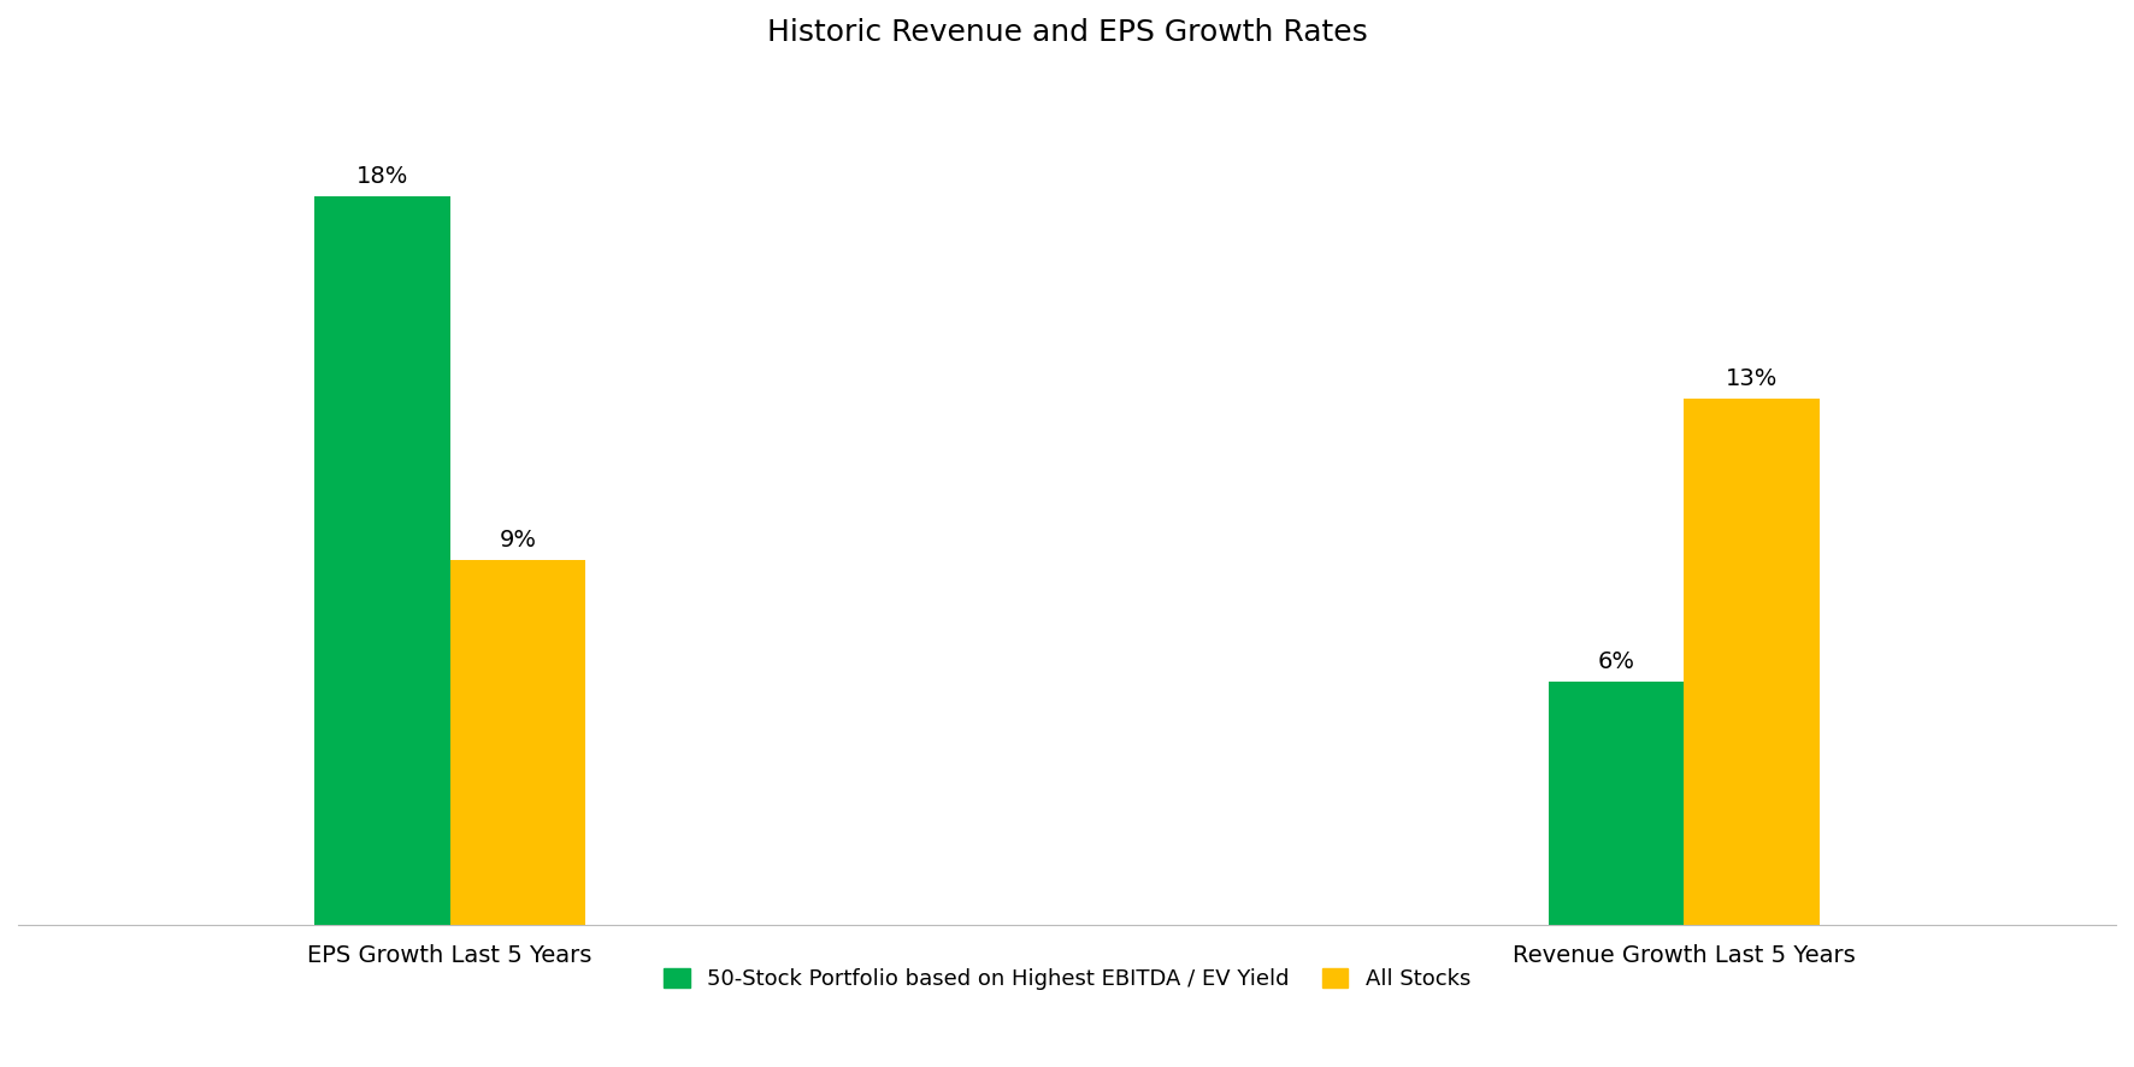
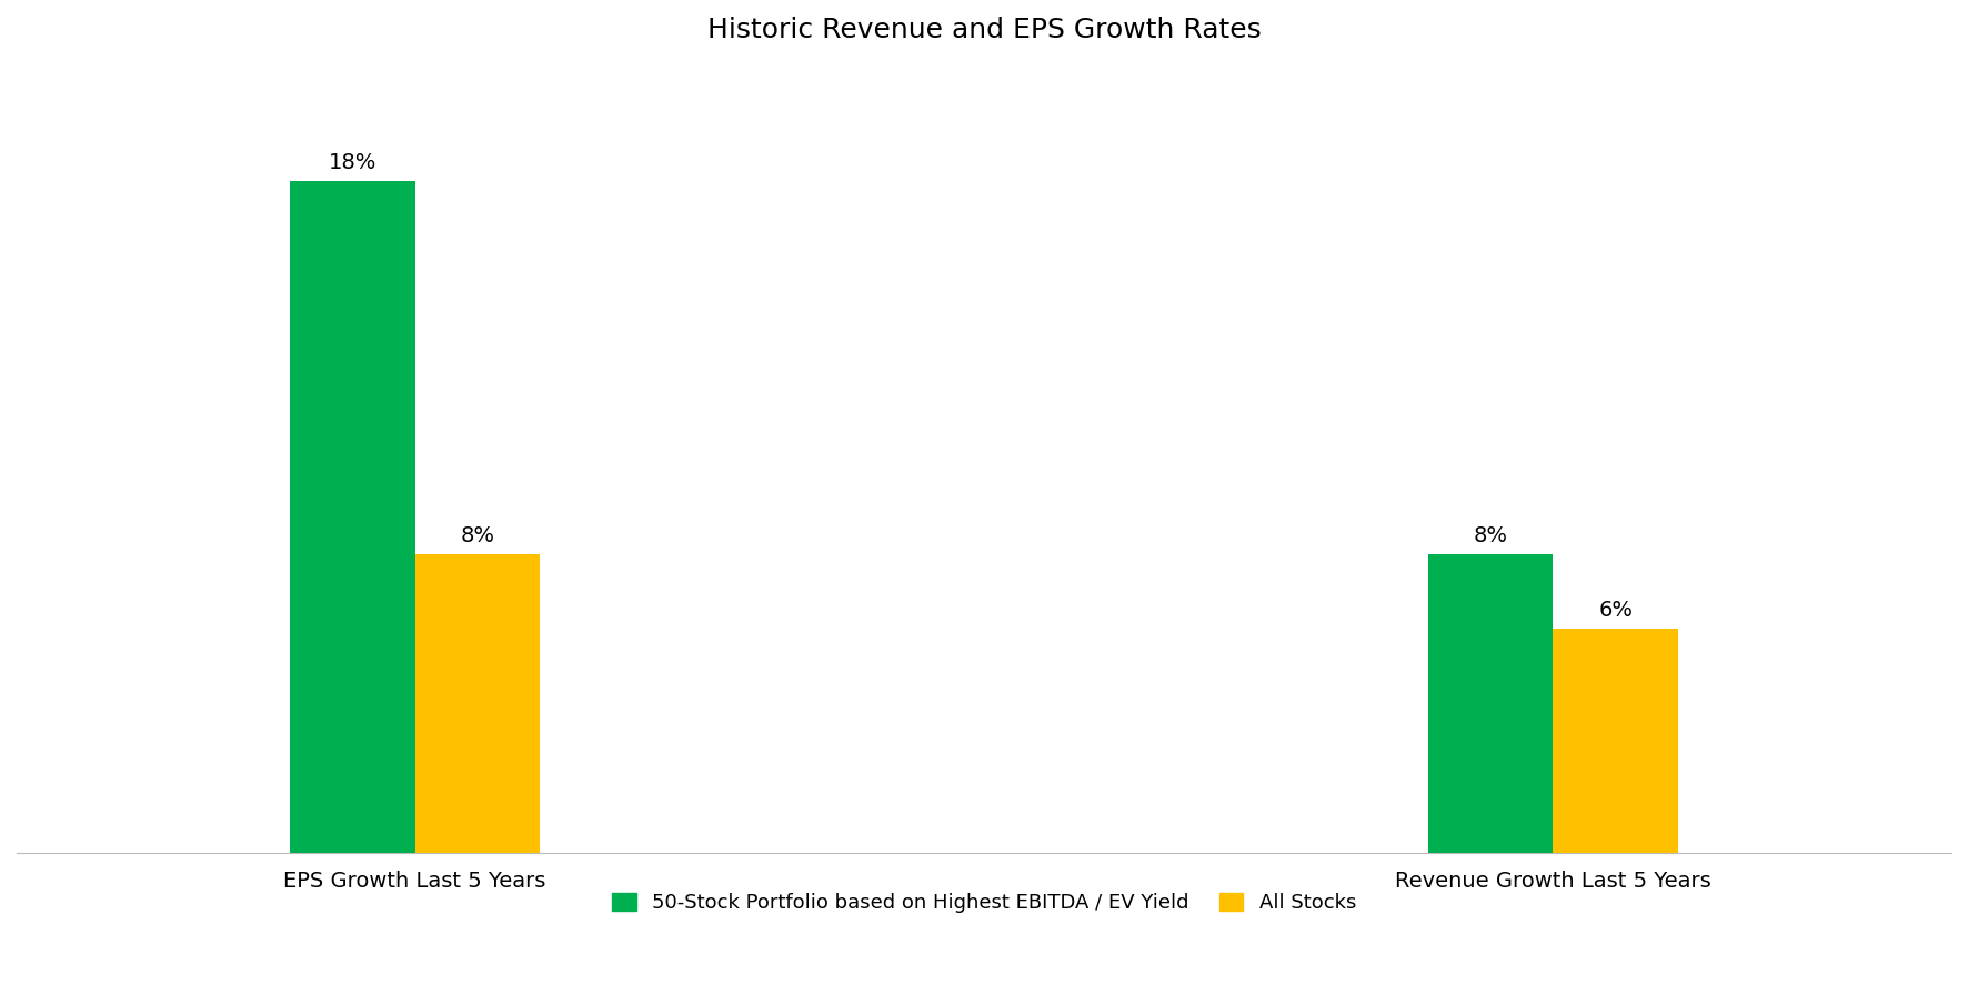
All Stocks/EPS Growth Last 5 Years: 9% -> 8%
50-Stock Portfolio based on Highest EBITDA / EV Yield/Revenue Growth Last 5 Years: 6% -> 8%
All Stocks/Revenue Growth Last 5 Years: 13% -> 6%
